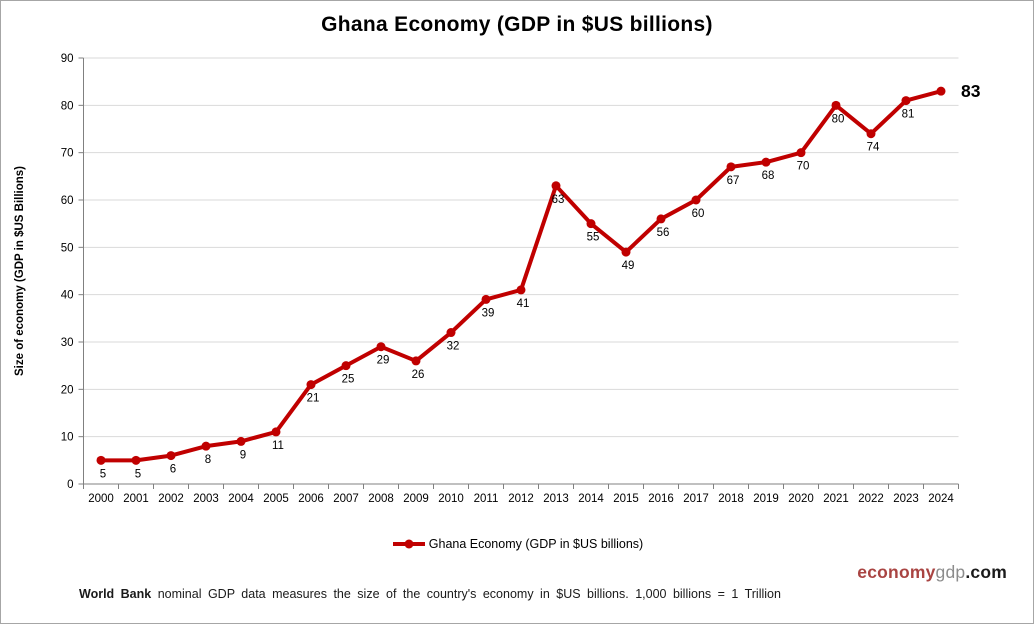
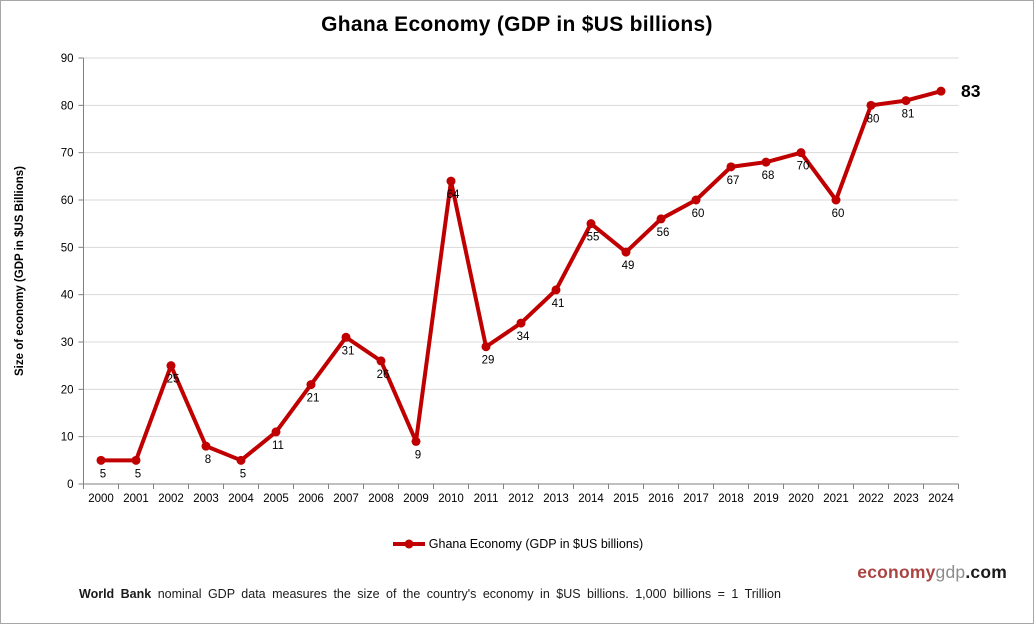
2002: 6 -> 25
2004: 9 -> 5
2007: 25 -> 31
2008: 29 -> 26
2009: 26 -> 9
2010: 32 -> 64
2011: 39 -> 29
2012: 41 -> 34
2013: 63 -> 41
2021: 80 -> 60
2022: 74 -> 80
